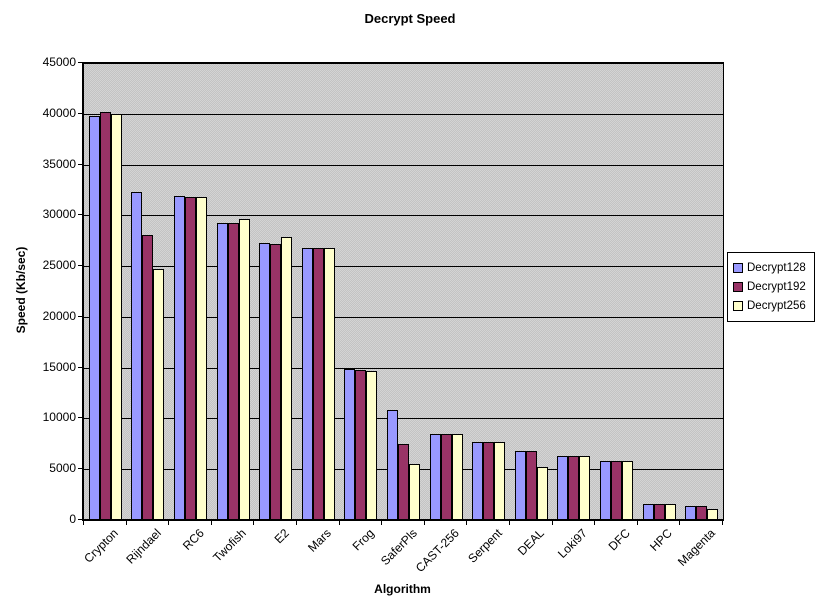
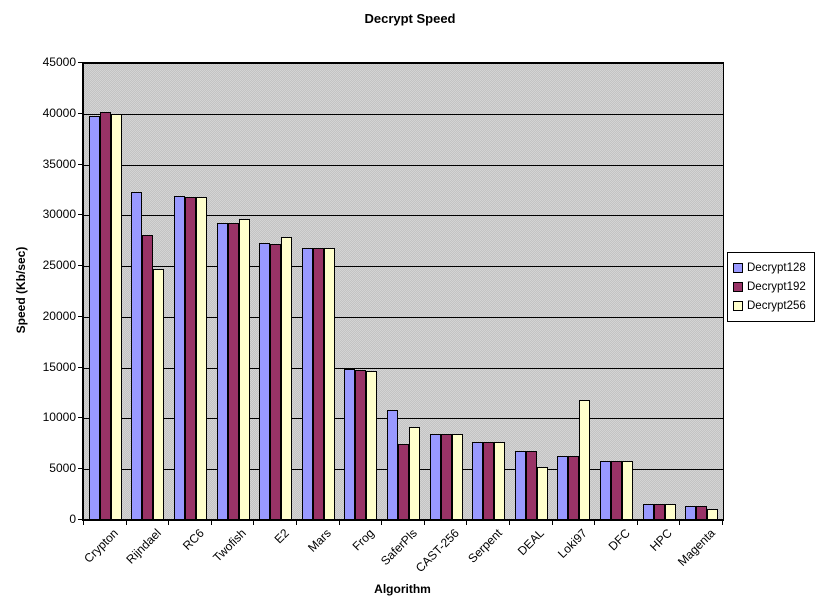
Decrypt256/SaferPls: 5500 -> 9200
Decrypt256/Loki97: 6300 -> 11800
